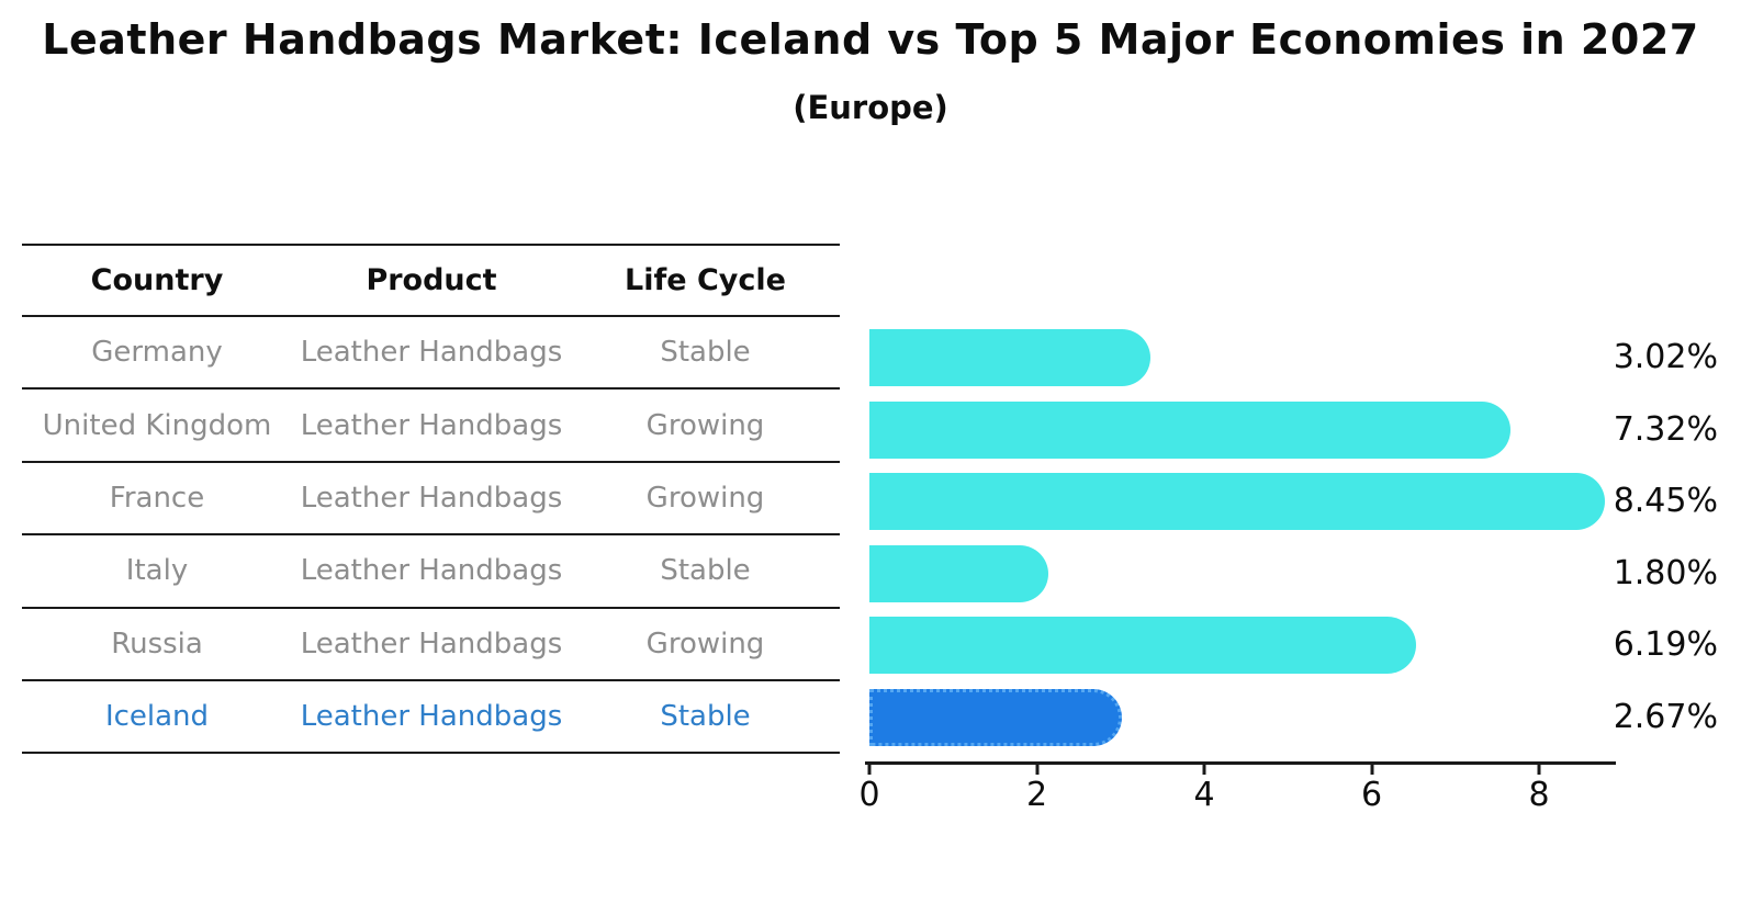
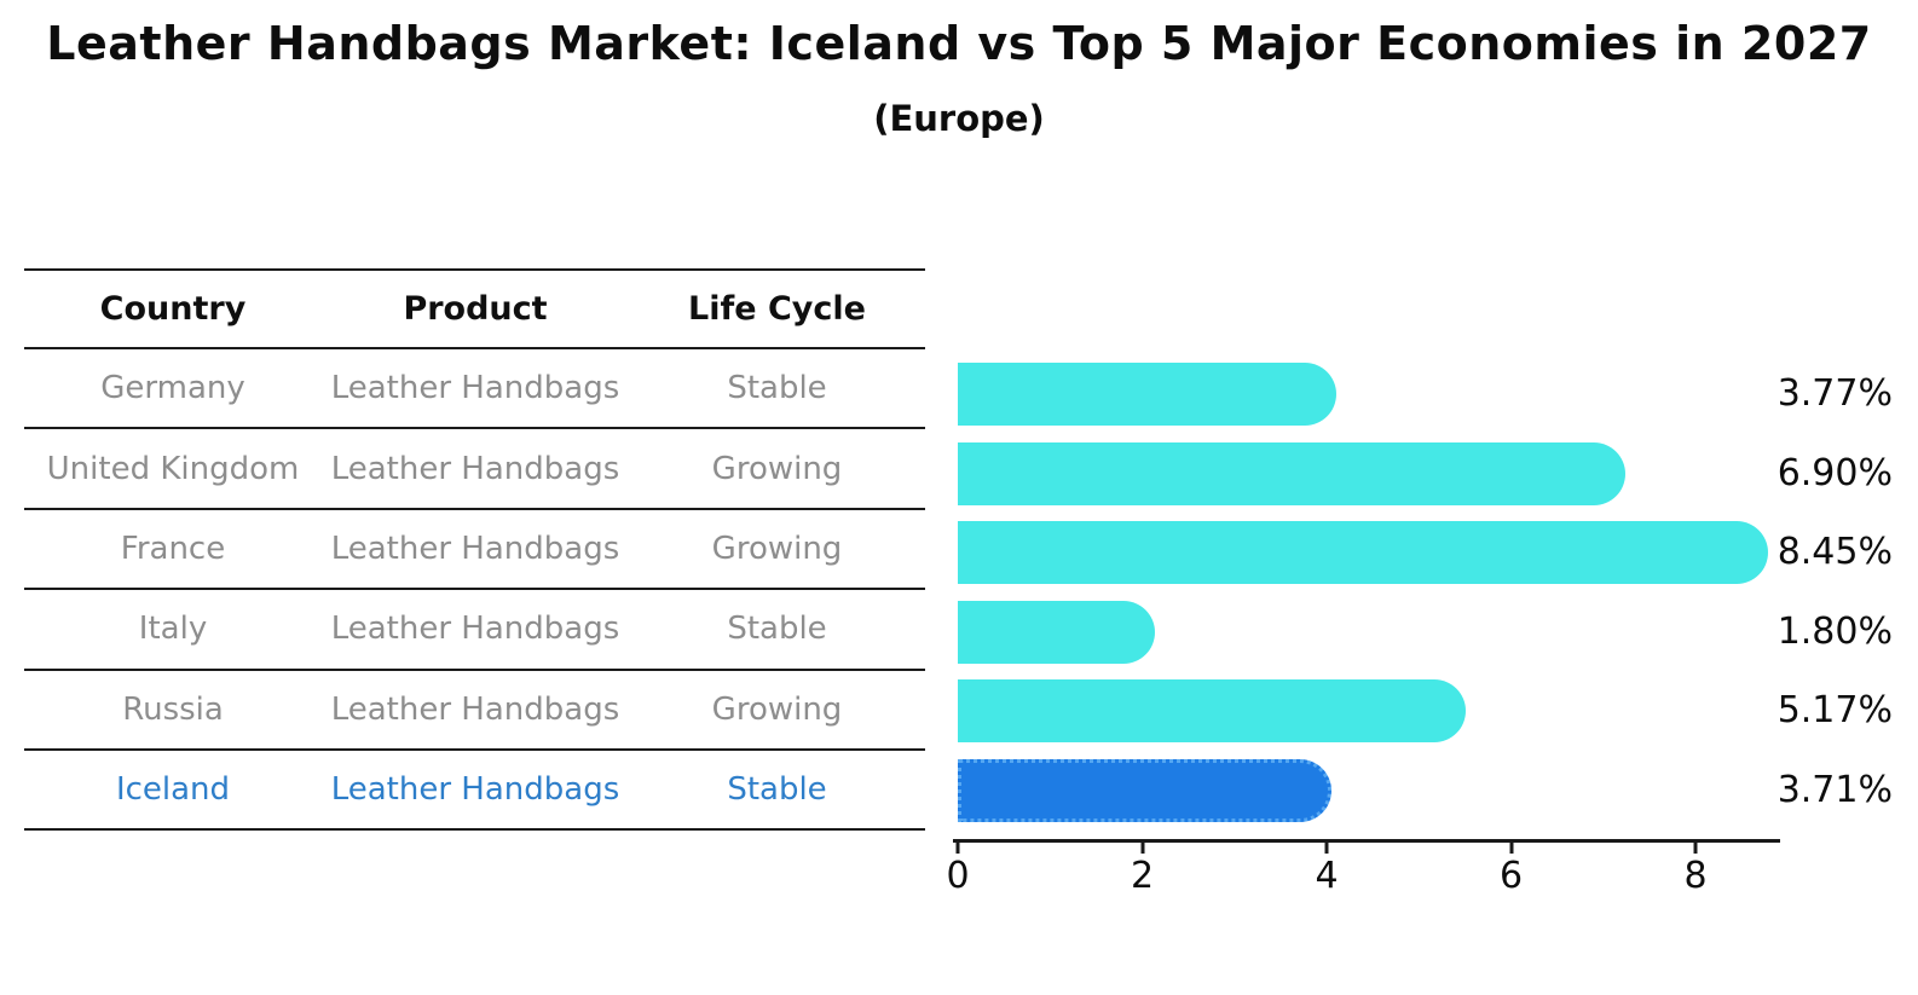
Germany: 3.02% -> 3.77%
United Kingdom: 7.32% -> 6.90%
Russia: 6.19% -> 5.17%
Iceland: 2.67% -> 3.71%
